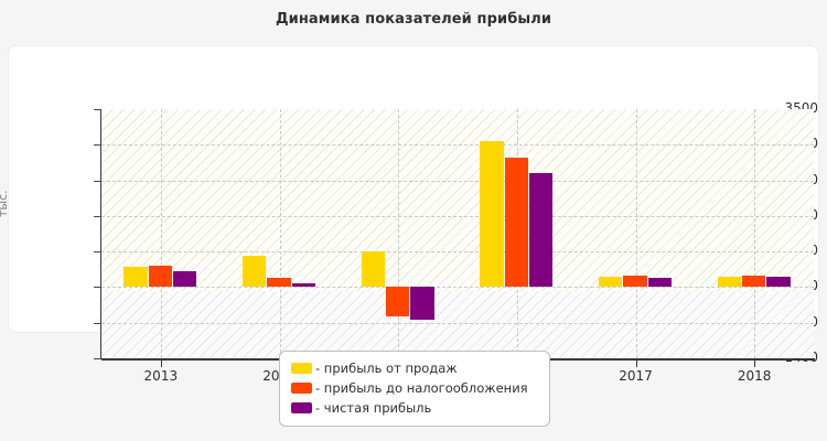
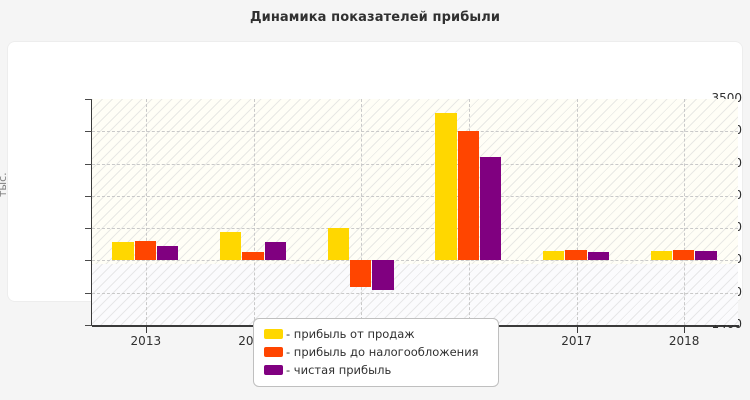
- чистая прибыль/2014: 100 -> 400
- прибыль от продаж/2016: 2900 -> 3200
- прибыль до налогообложения/2016: 2600 -> 2800
